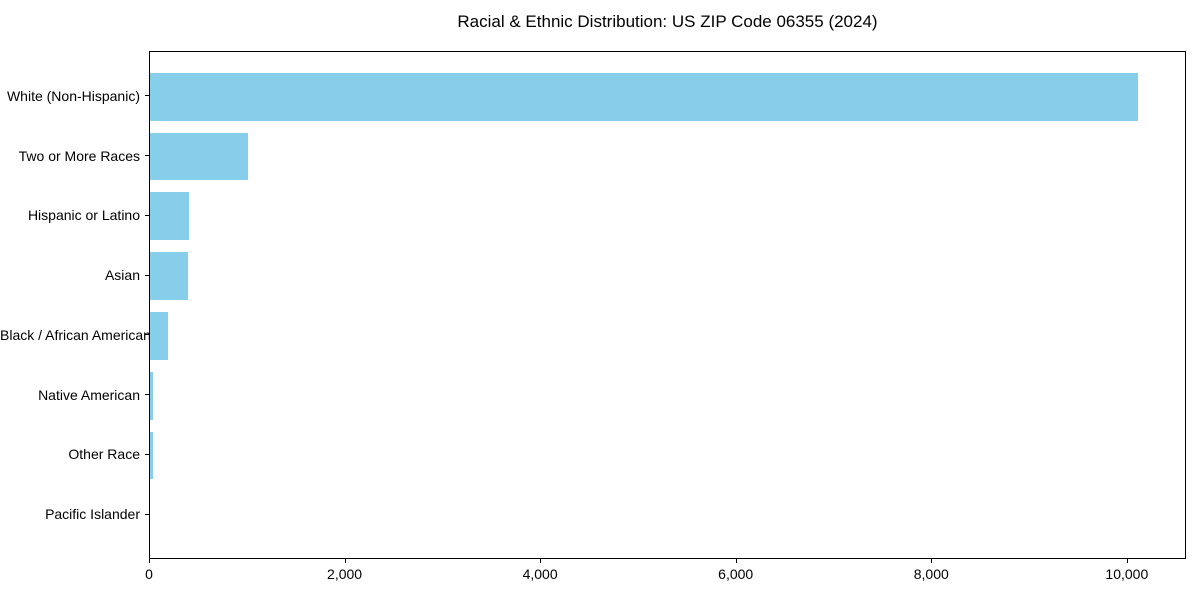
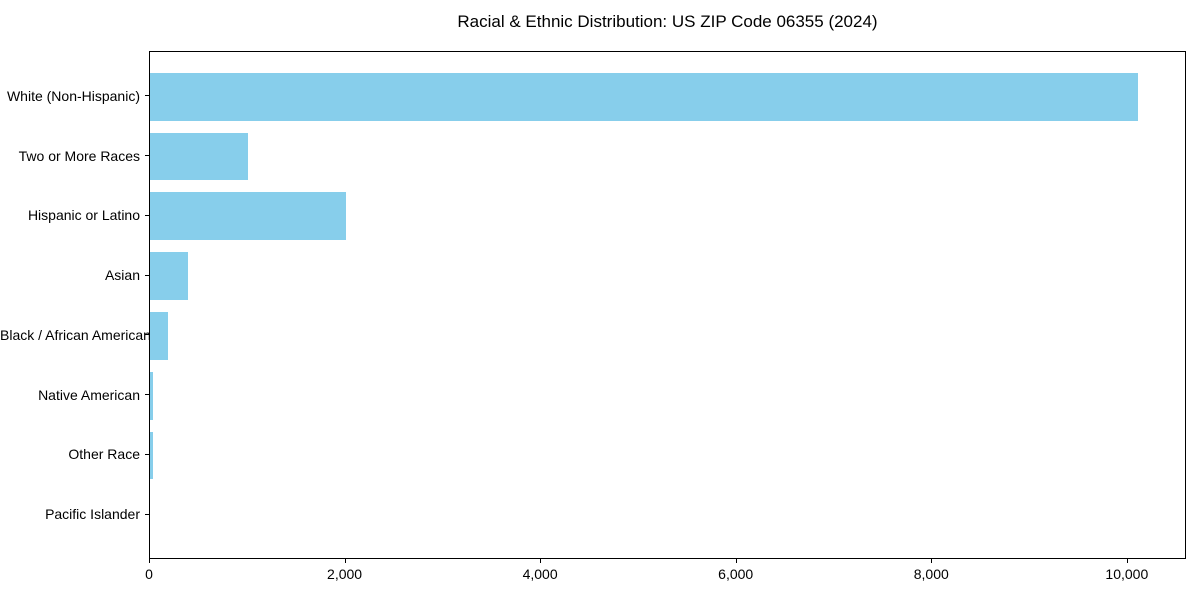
Hispanic or Latino: 400 -> 2000
